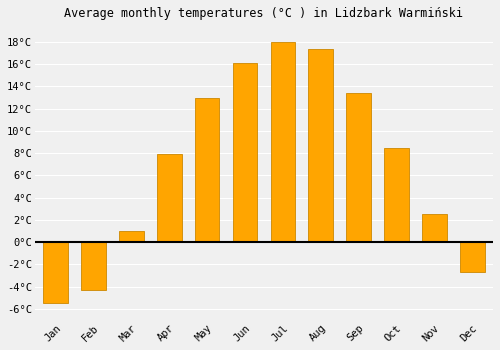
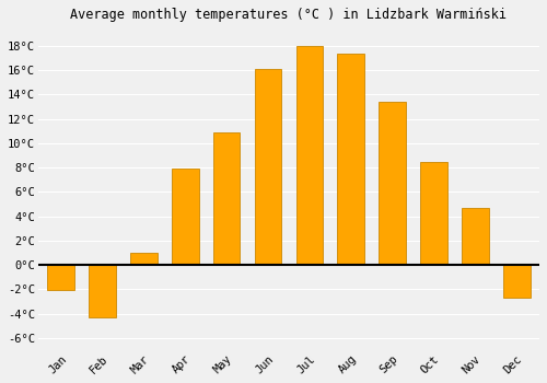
Jan: -5.5°C -> -2.1°C
May: 13.0°C -> 10.9°C
Nov: 2.5°C -> 4.7°C
